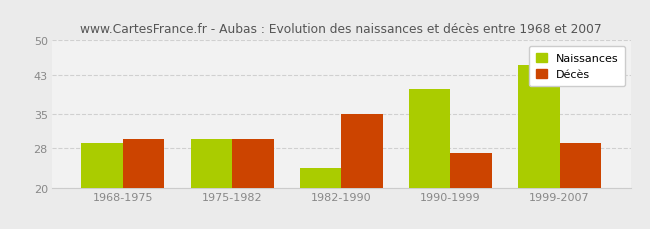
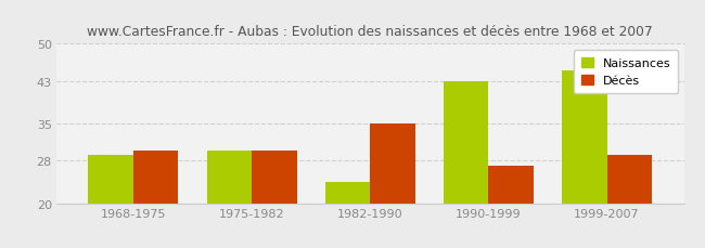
Naissances/1990-1999: 40 -> 43
